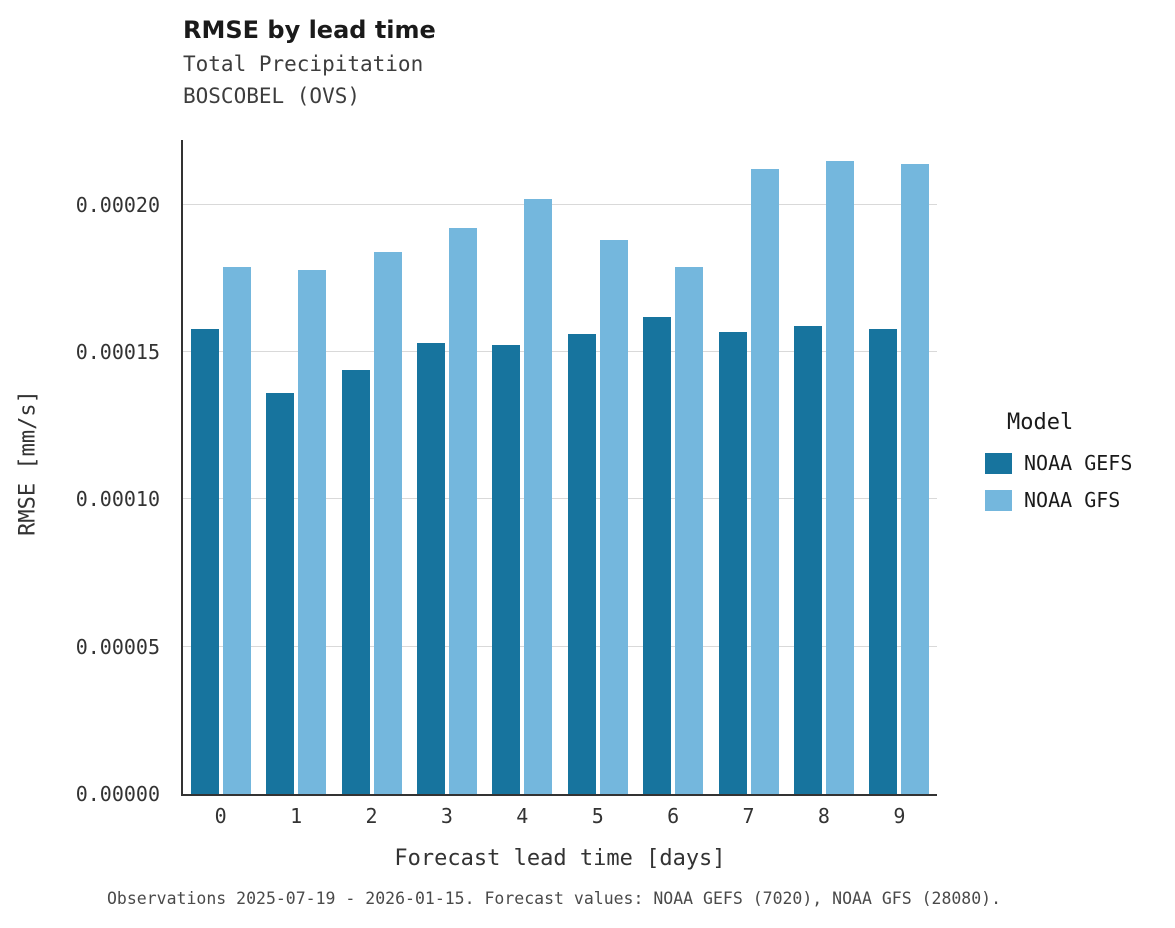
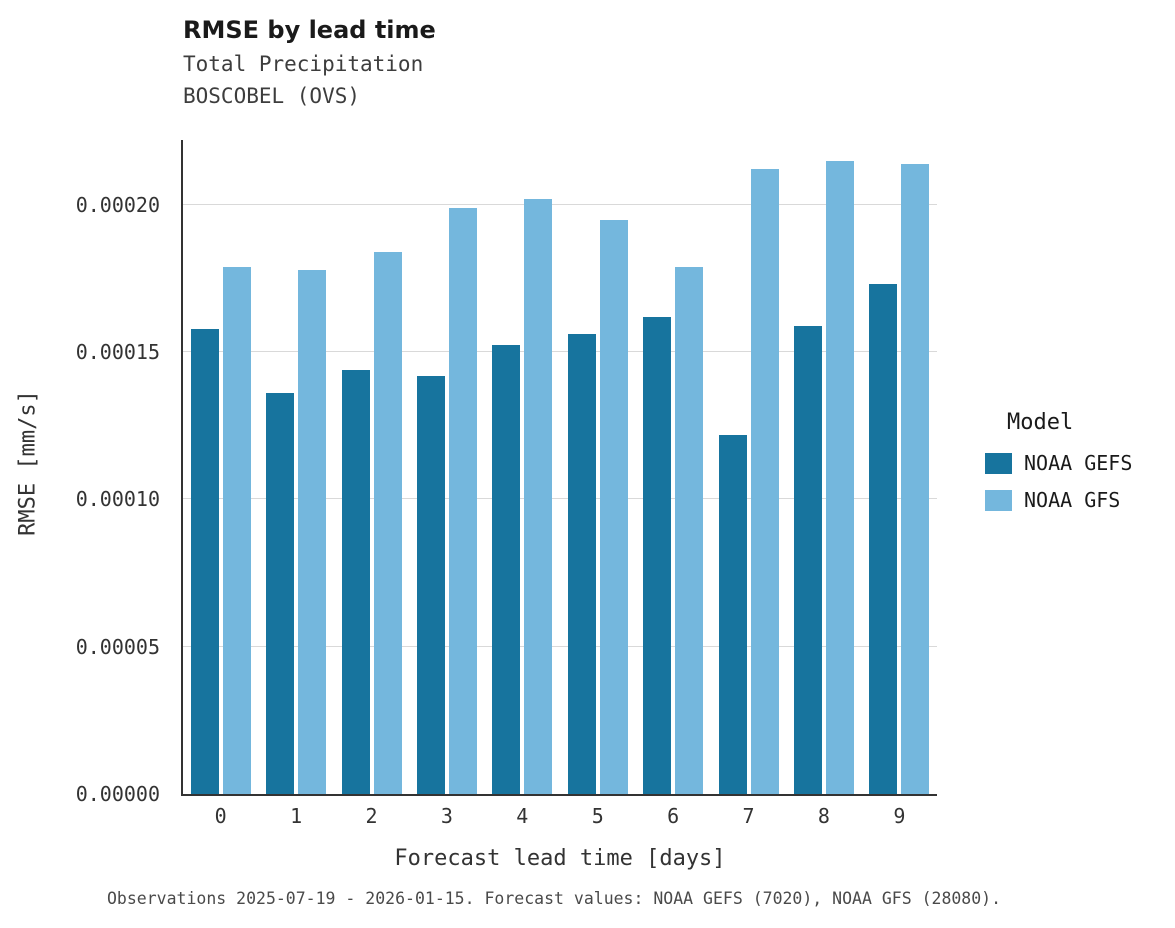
NOAA GEFS/3: 0.000153 -> 0.000142
NOAA GFS/3: 0.000192 -> 0.000199
NOAA GFS/5: 0.000188 -> 0.000195
NOAA GEFS/7: 0.000157 -> 0.000122
NOAA GEFS/9: 0.000158 -> 0.000173
